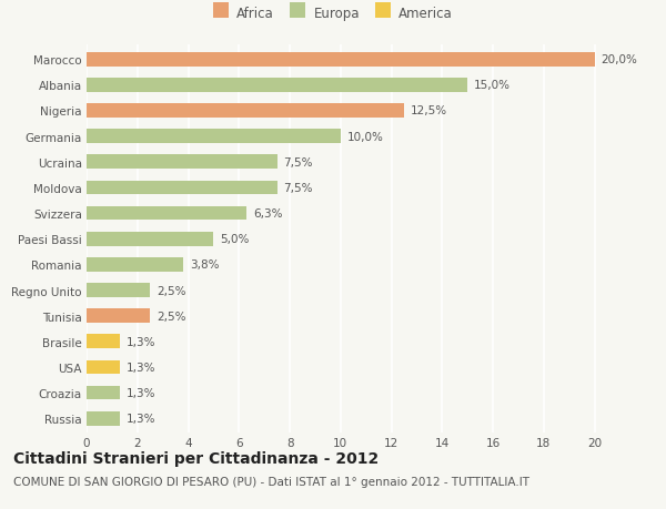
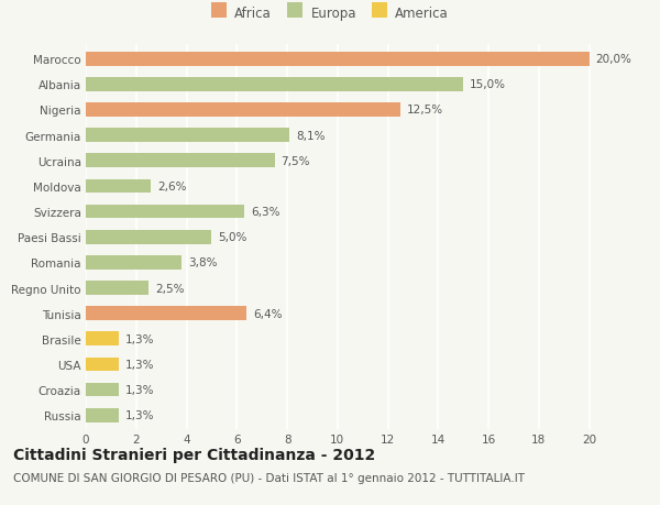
Germania: 10,0% -> 8,1%
Moldova: 7,5% -> 2,6%
Tunisia: 2,5% -> 6,4%
